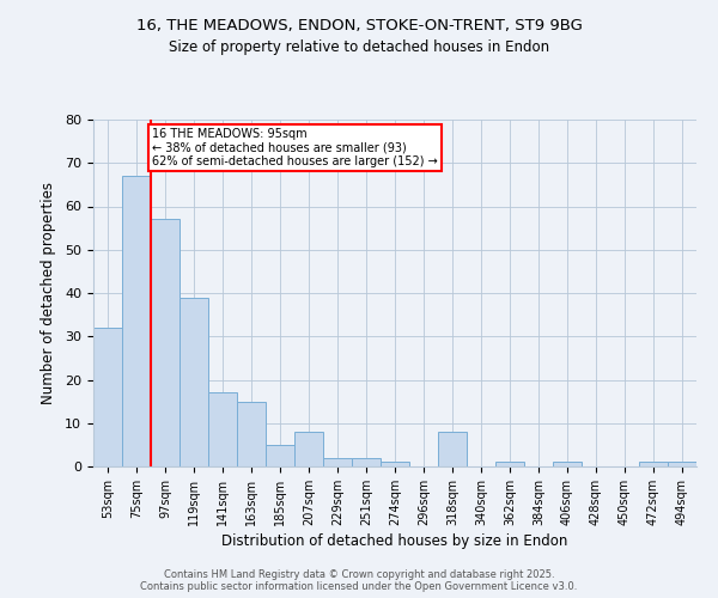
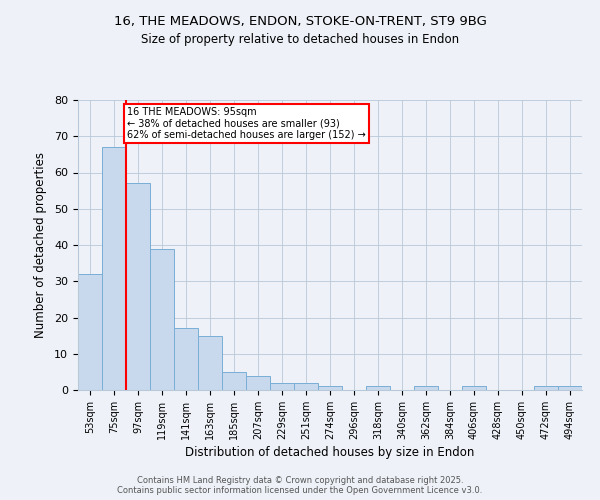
207sqm: 8 -> 4
318sqm: 8 -> 1
